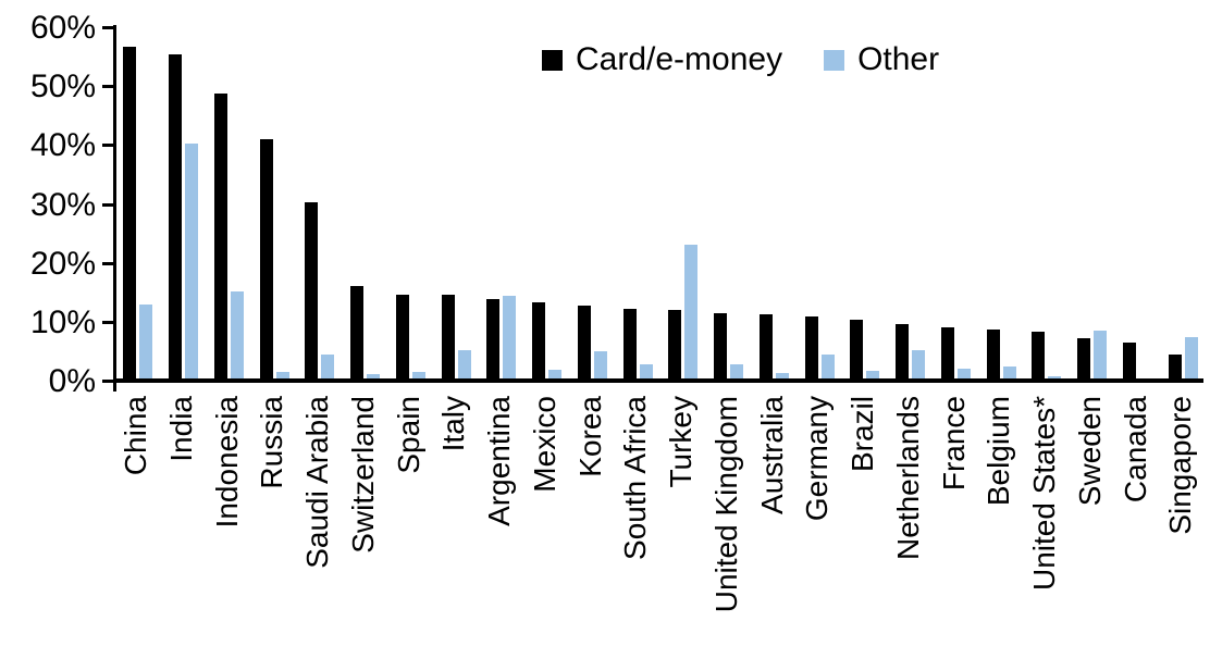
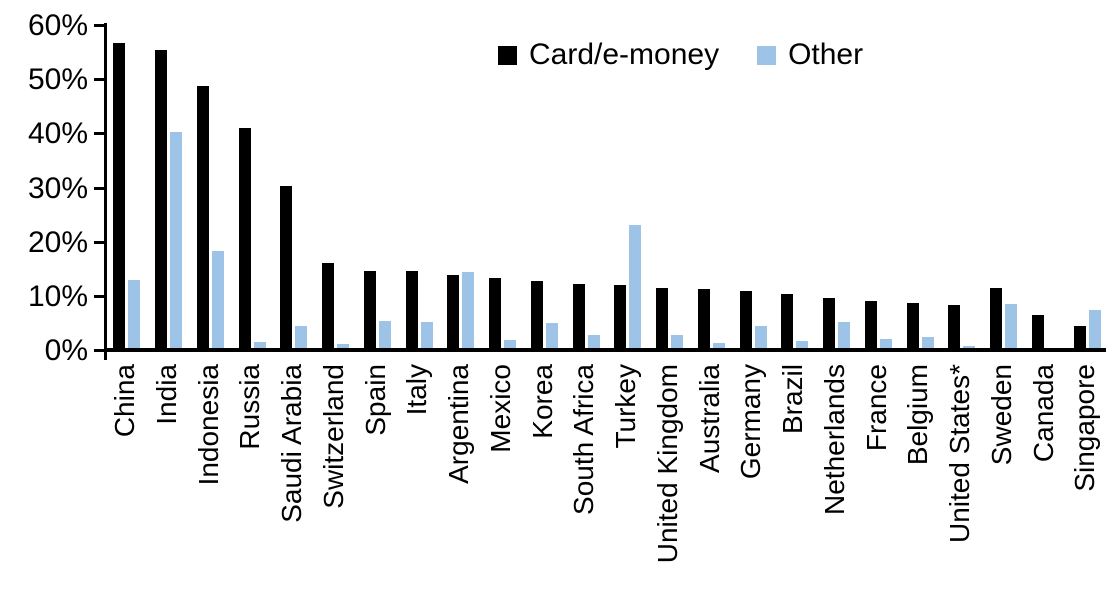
Other/Indonesia: 15% -> 18%
Other/Spain: 1% -> 5%
Card/e-money/Sweden: 7% -> 11%
